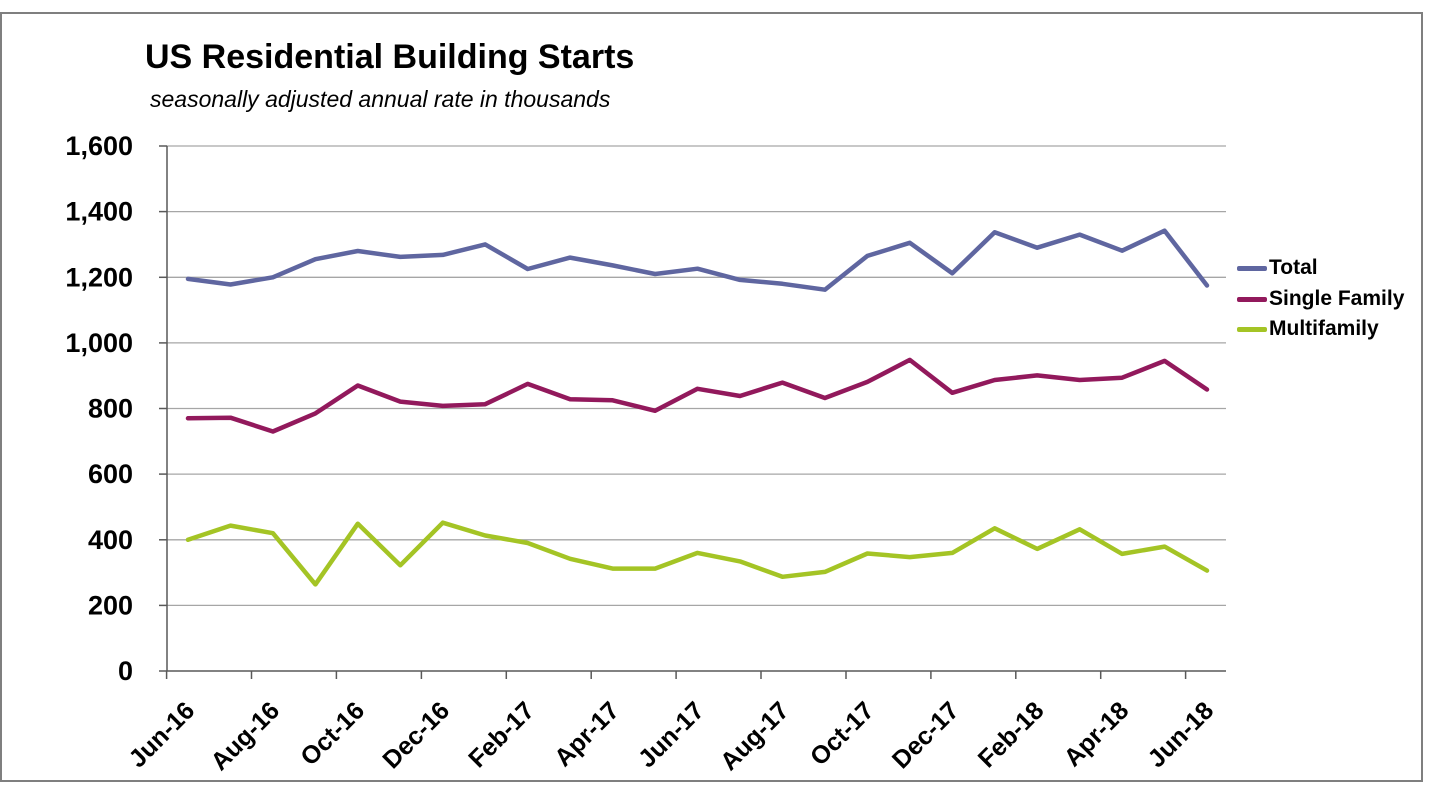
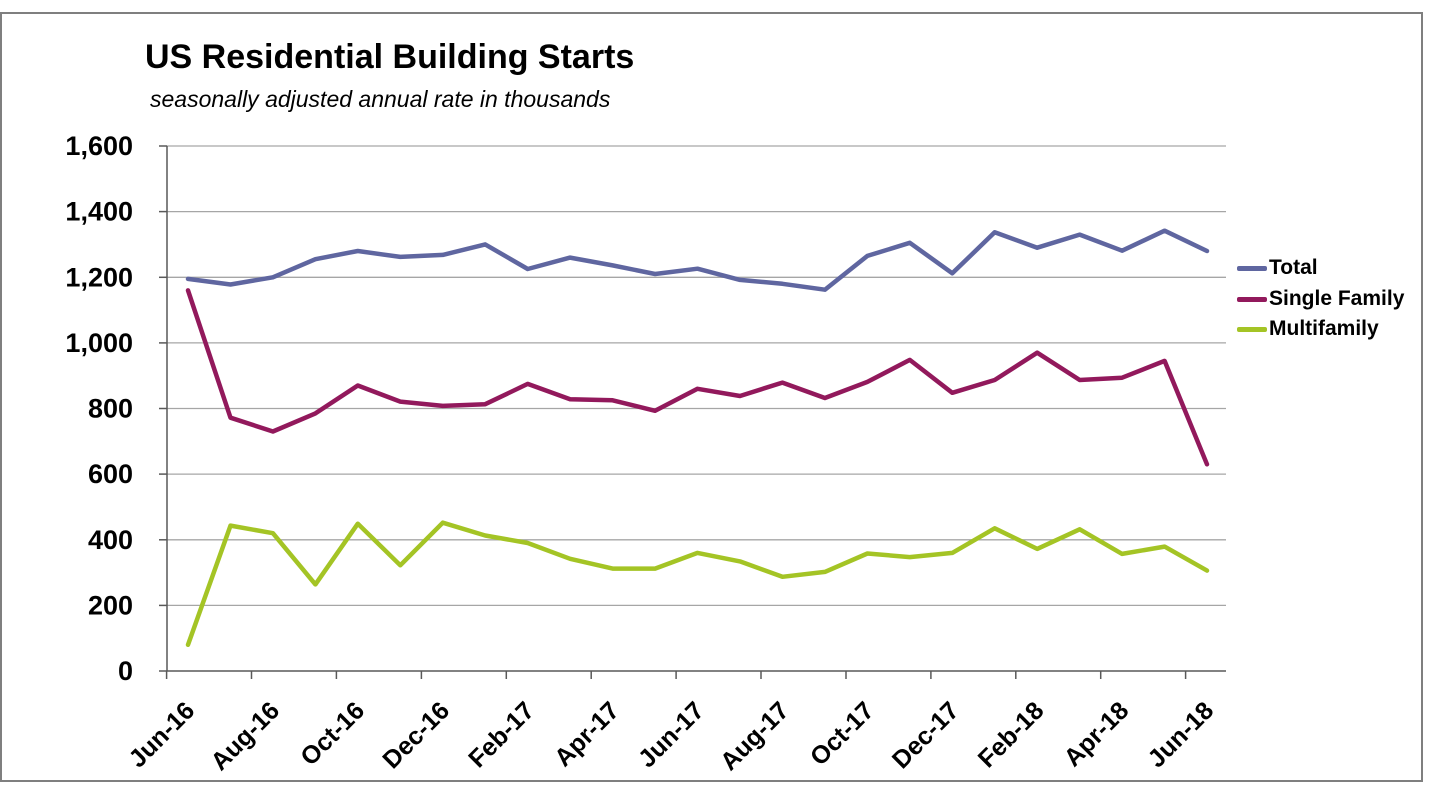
Single Family/Jun-16: 770 -> 1160
Multifamily/Jun-16: 400 -> 80
Single Family/Feb-18: 900 -> 970
Total/Jun-18: 1180 -> 1280
Single Family/Jun-18: 860 -> 630
